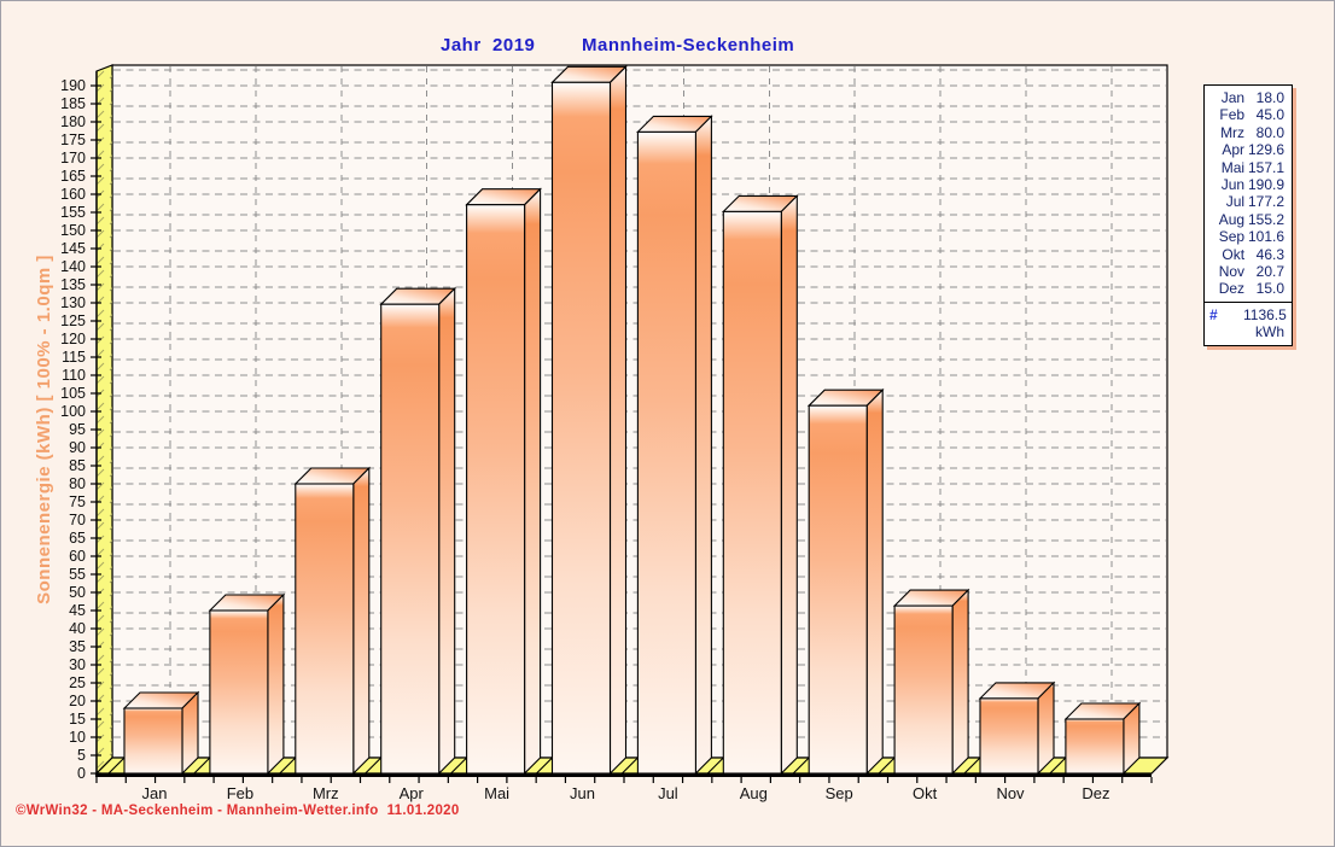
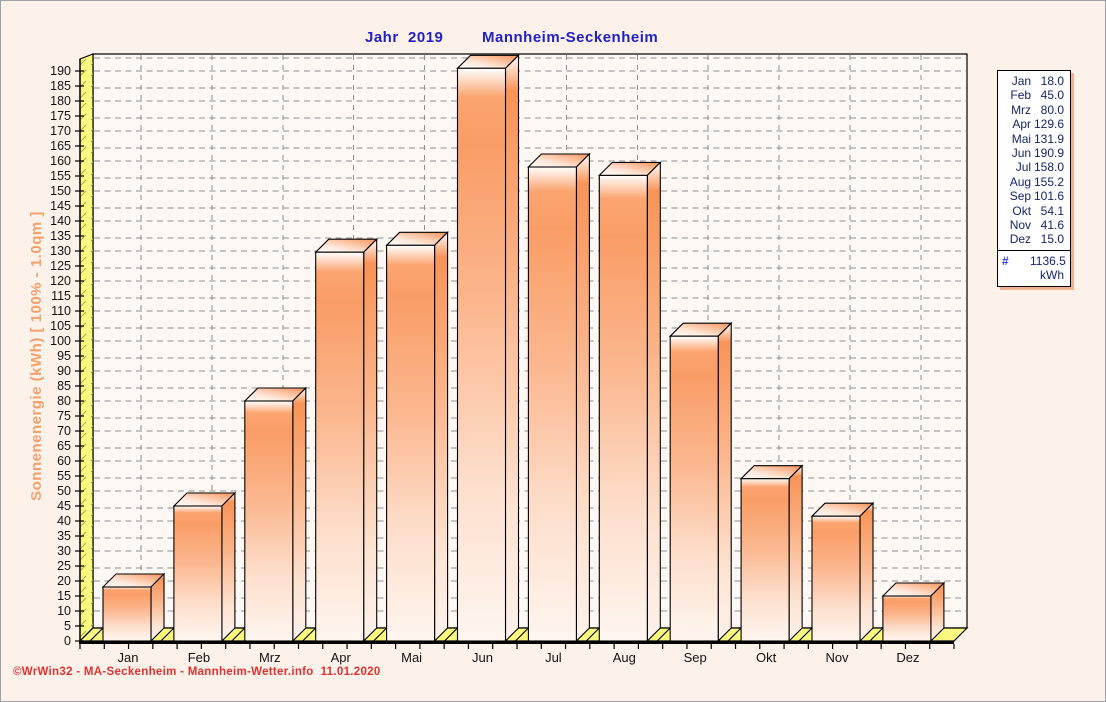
Mai: 157.1 -> 131.9
Jul: 177.2 -> 158.0
Okt: 46.3 -> 54.1
Nov: 20.7 -> 41.6
